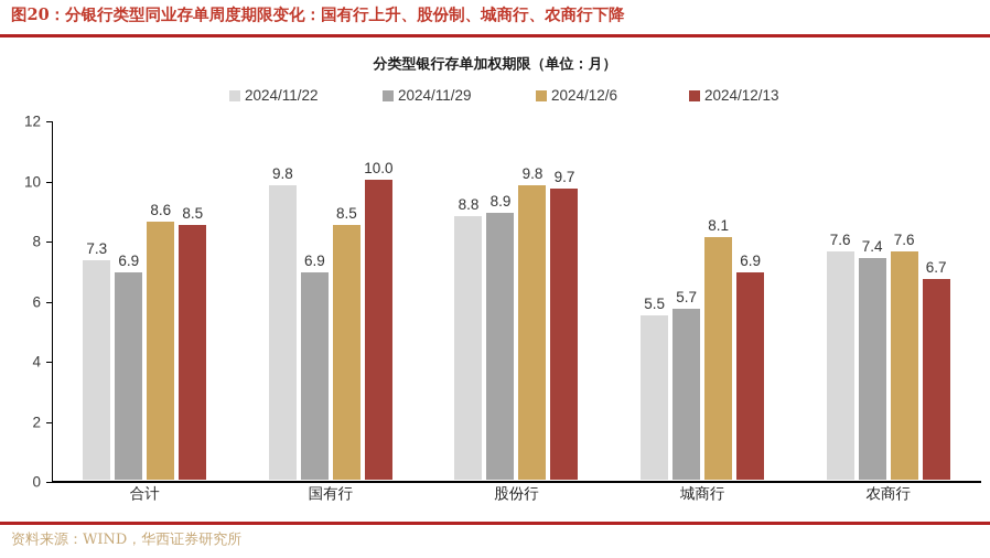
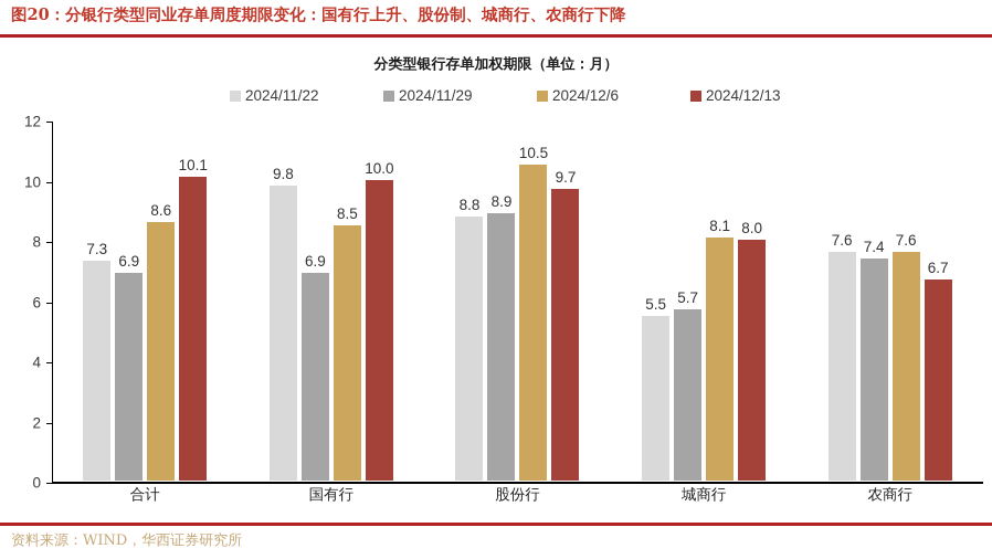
2024/12/13/合计: 8.5 -> 10.1
2024/12/6/股份行: 9.8 -> 10.5
2024/12/13/城商行: 6.9 -> 8.0
